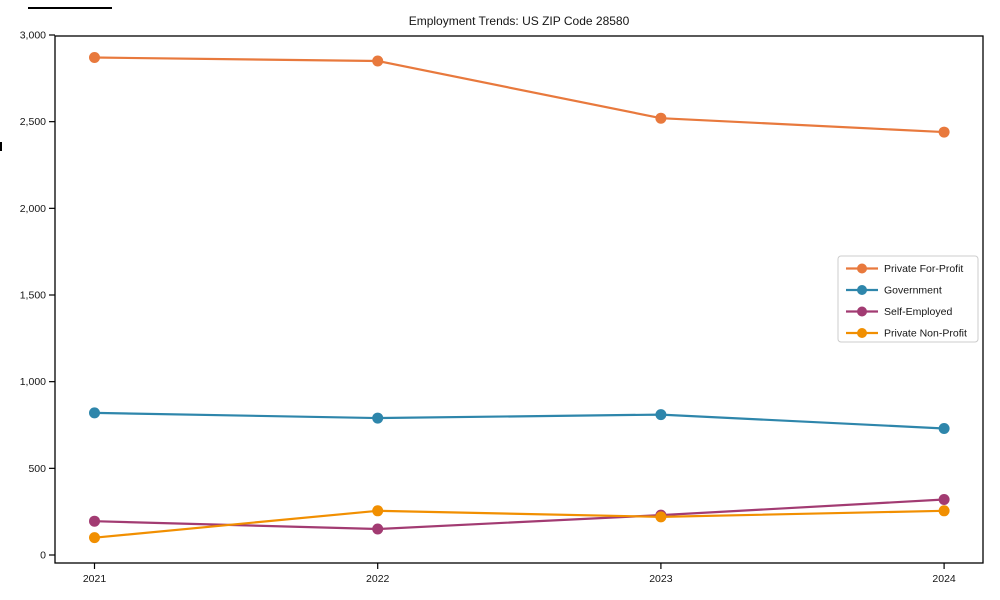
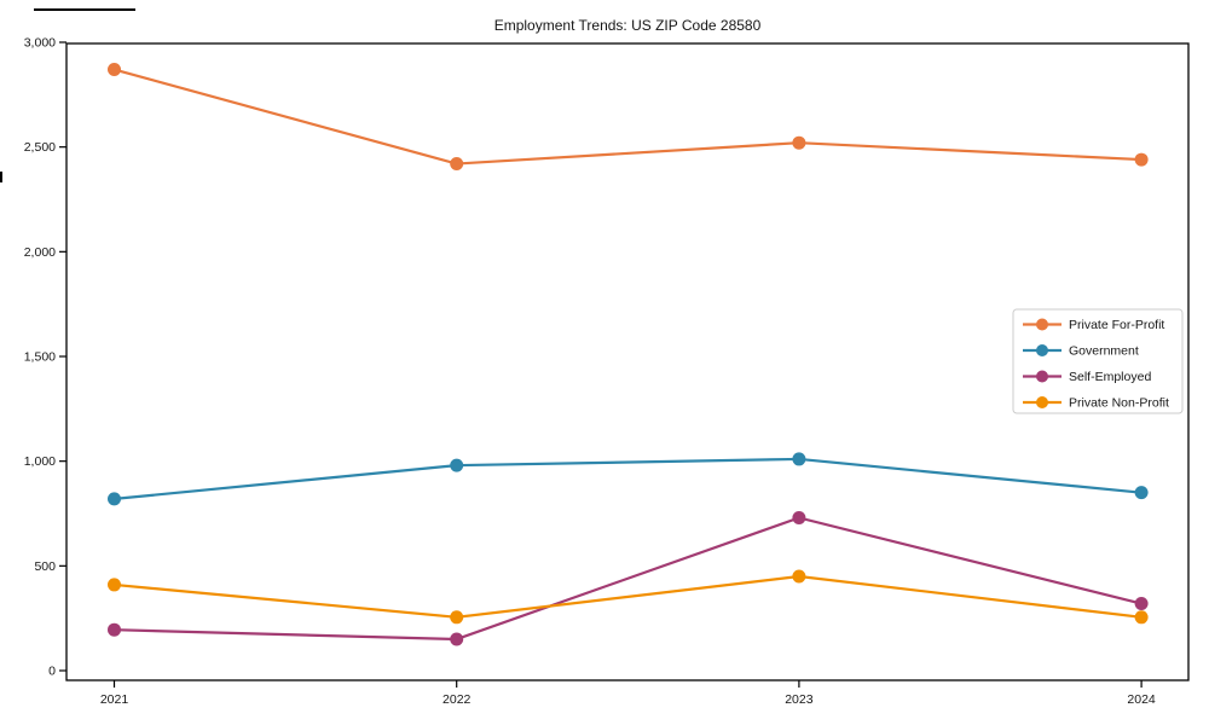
Private Non-Profit/2021: 100 -> 410
Private For-Profit/2022: 2850 -> 2420
Government/2022: 790 -> 980
Government/2023: 810 -> 1010
Self-Employed/2023: 230 -> 730
Private Non-Profit/2023: 220 -> 450
Government/2024: 730 -> 850
